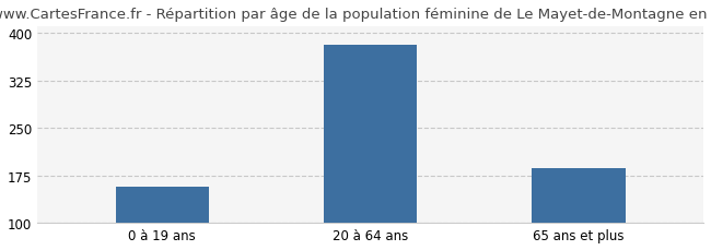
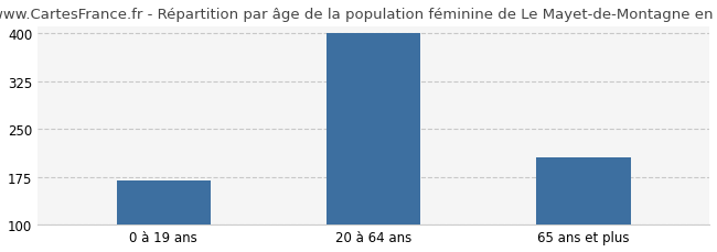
0 à 19 ans: 158 -> 170
20 à 64 ans: 382 -> 400
65 ans et plus: 186 -> 205
